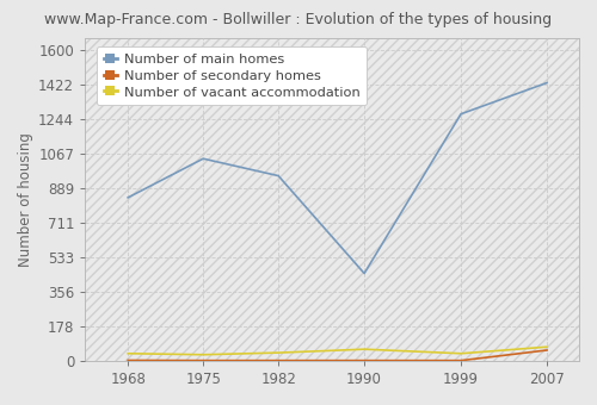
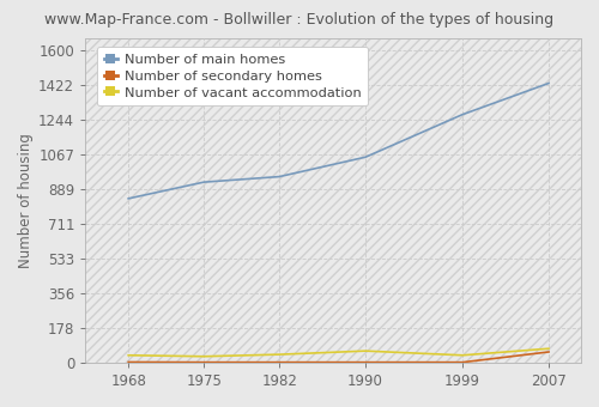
Number of main homes/1975: 1040 -> 920
Number of main homes/1990: 450 -> 1050
